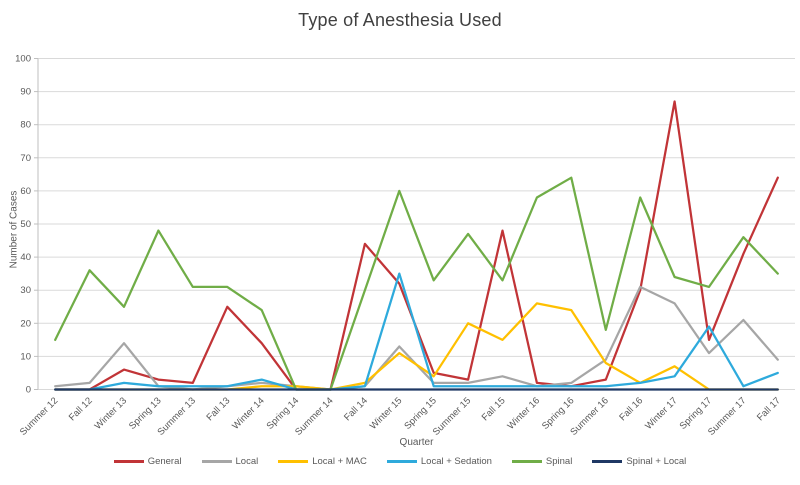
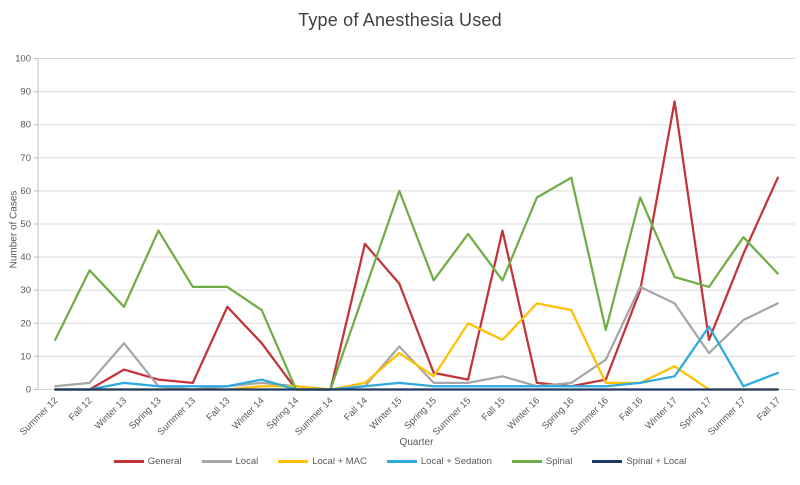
Local + Sedation/Winter 15: 35 -> 2
Local + MAC/Summer 16: 8 -> 2
Local/Fall 17: 9 -> 26
